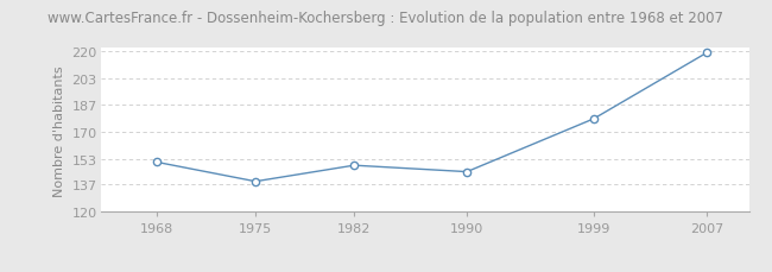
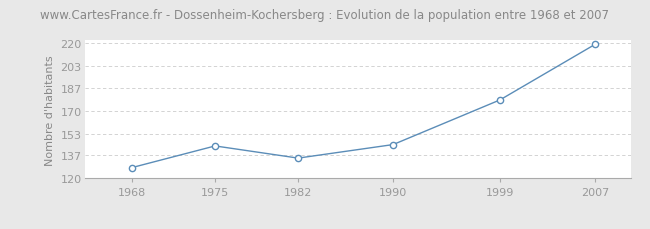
1968: 151 -> 128
1975: 139 -> 144
1982: 149 -> 135
